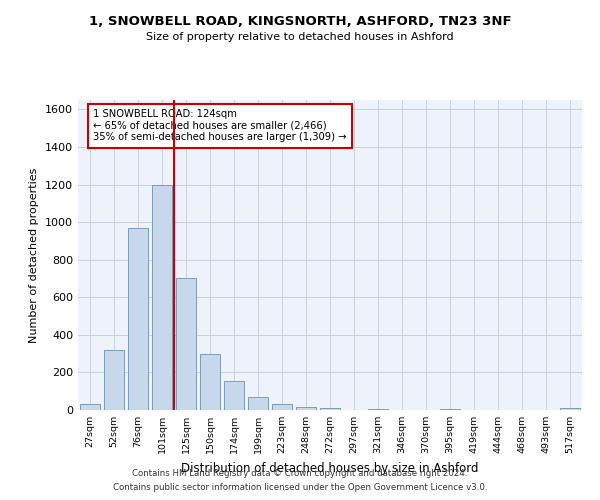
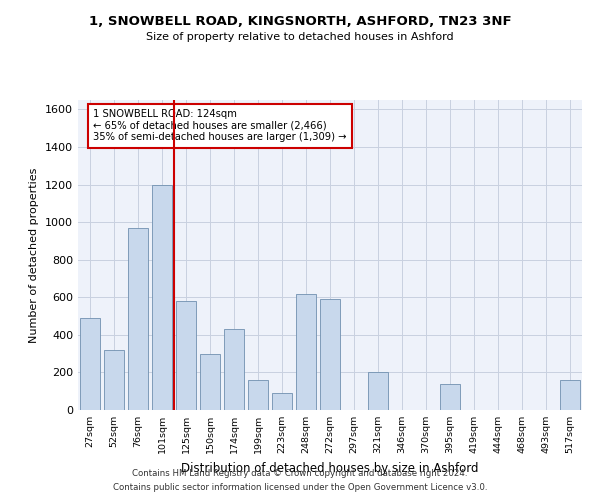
27sqm: 30 -> 490
125sqm: 700 -> 580
174sqm: 160 -> 430
199sqm: 70 -> 160
223sqm: 30 -> 90
248sqm: 20 -> 620
272sqm: 10 -> 590
321sqm: 0 -> 200
395sqm: 0 -> 140
517sqm: 10 -> 160
